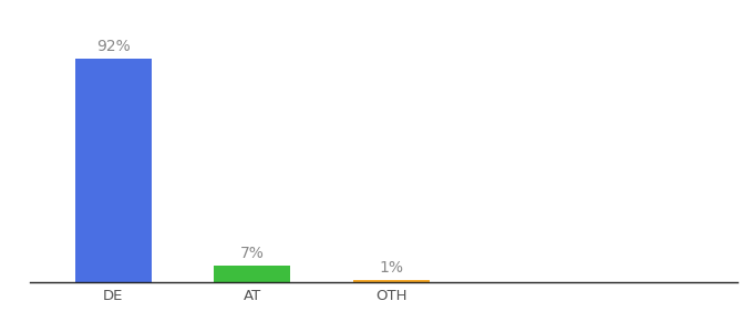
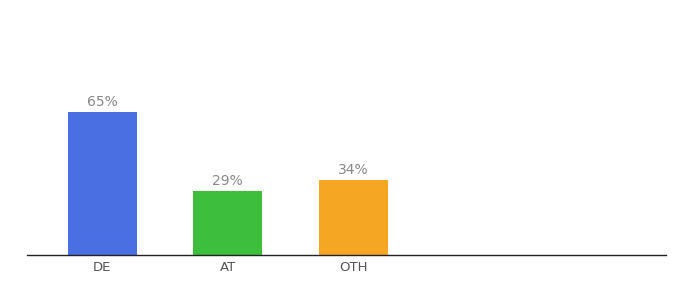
DE: 92% -> 65%
AT: 7% -> 29%
OTH: 1% -> 34%
